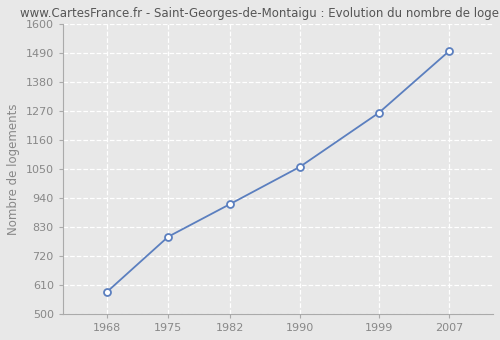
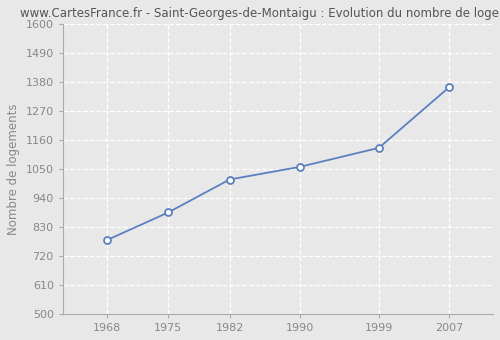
1968: 583 -> 780
1975: 793 -> 885
1982: 916 -> 1010
1999: 1263 -> 1130
2007: 1497 -> 1360
